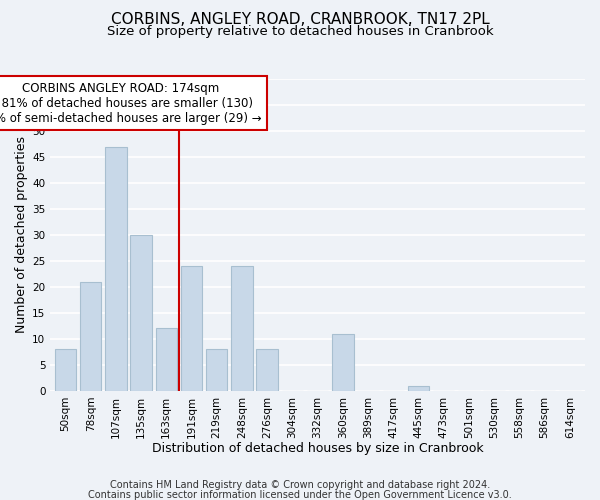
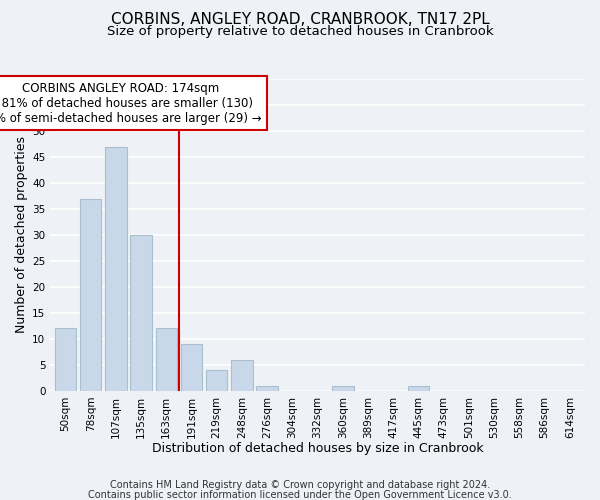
50sqm: 8 -> 12
78sqm: 21 -> 37
191sqm: 24 -> 9
219sqm: 8 -> 4
248sqm: 24 -> 6
276sqm: 8 -> 1
360sqm: 11 -> 1
